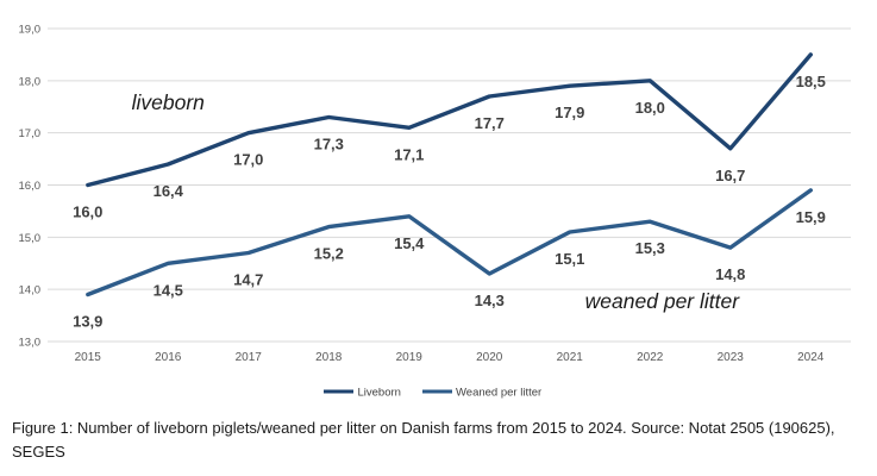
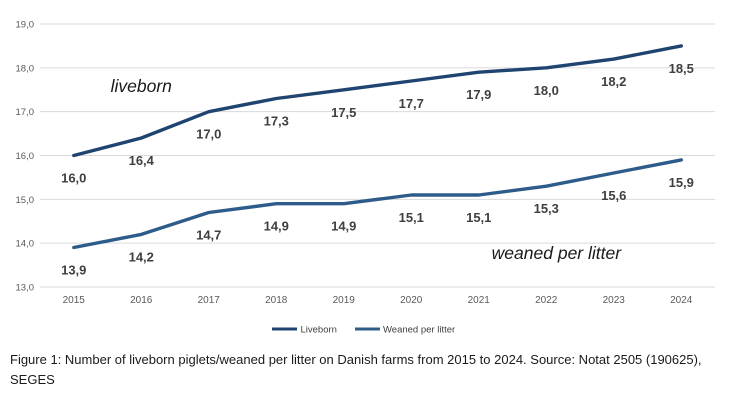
Weaned per litter/2016: 14,5 -> 14,2
Weaned per litter/2018: 15,2 -> 14,9
Liveborn/2019: 17,1 -> 17,5
Weaned per litter/2019: 15,4 -> 14,9
Weaned per litter/2020: 14,3 -> 15,1
Liveborn/2023: 16,7 -> 18,2
Weaned per litter/2023: 14,8 -> 15,6
